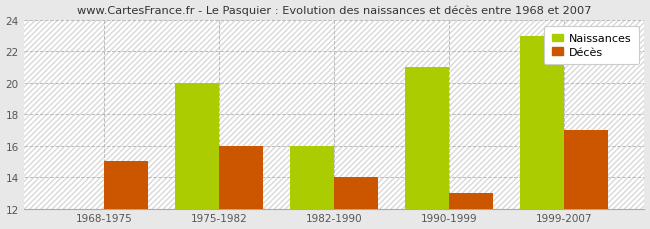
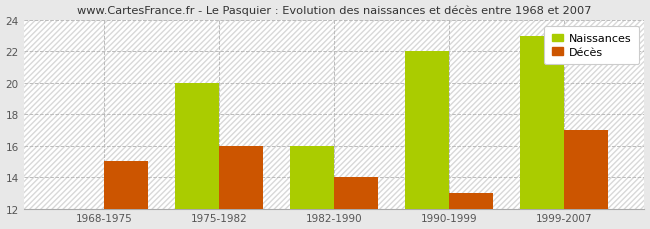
Naissances/1990-1999: 21 -> 22
